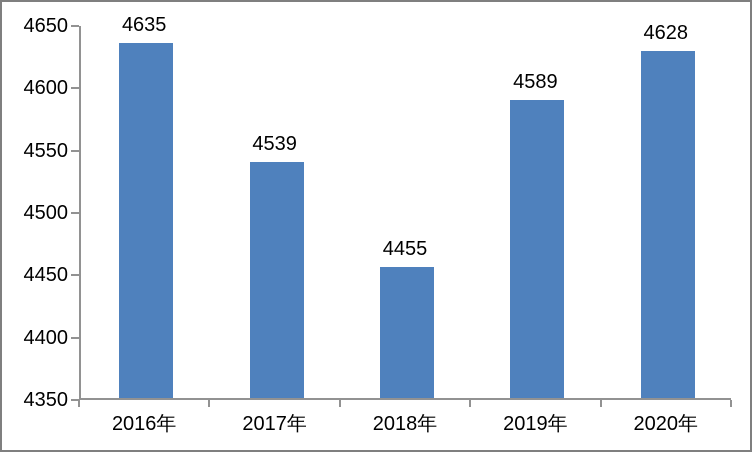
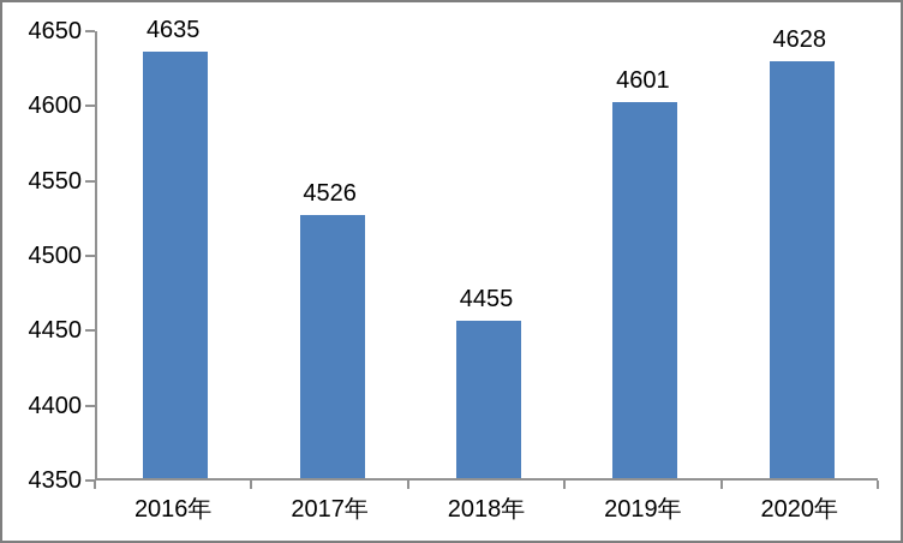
2017年: 4539 -> 4526
2019年: 4589 -> 4601
